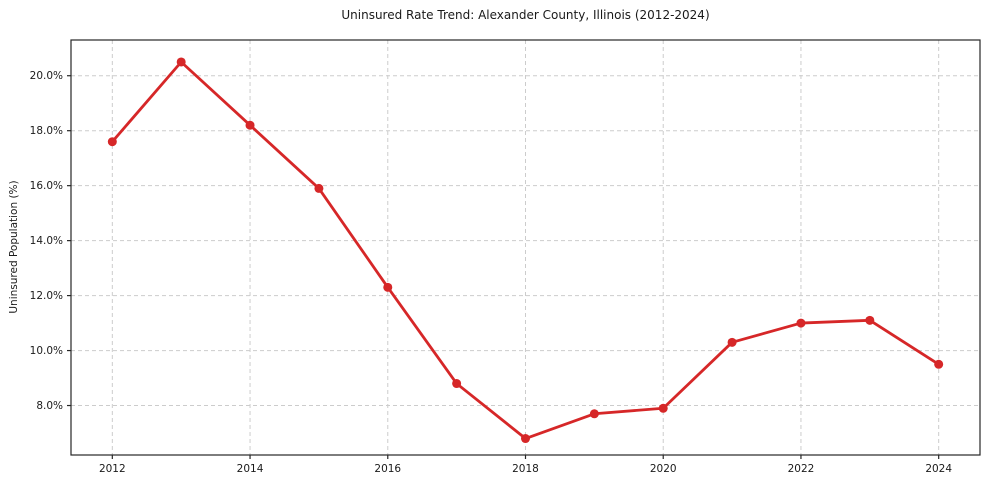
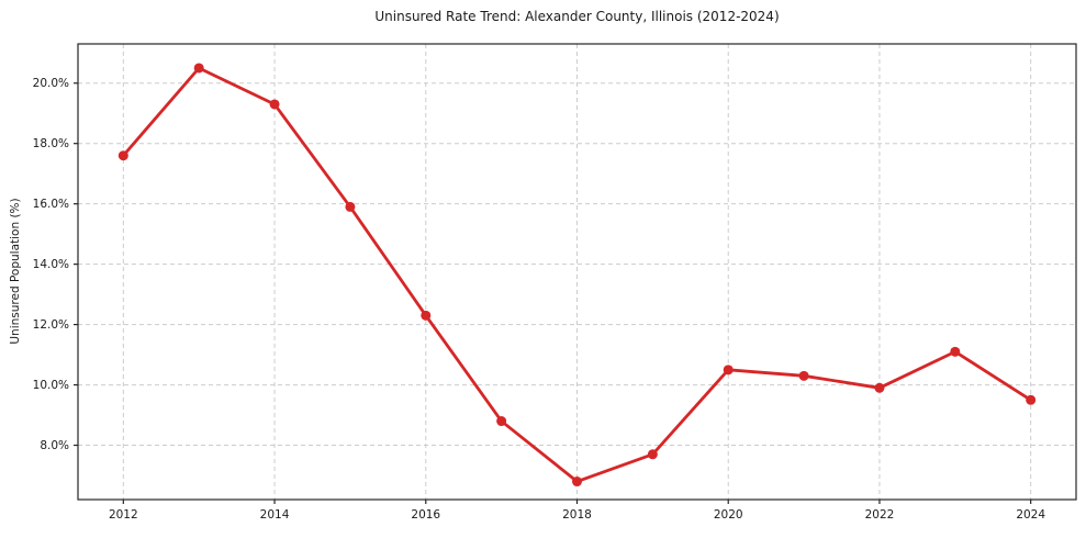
2014: 18.2% -> 19.3%
2020: 7.9% -> 10.5%
2022: 11.0% -> 9.9%
